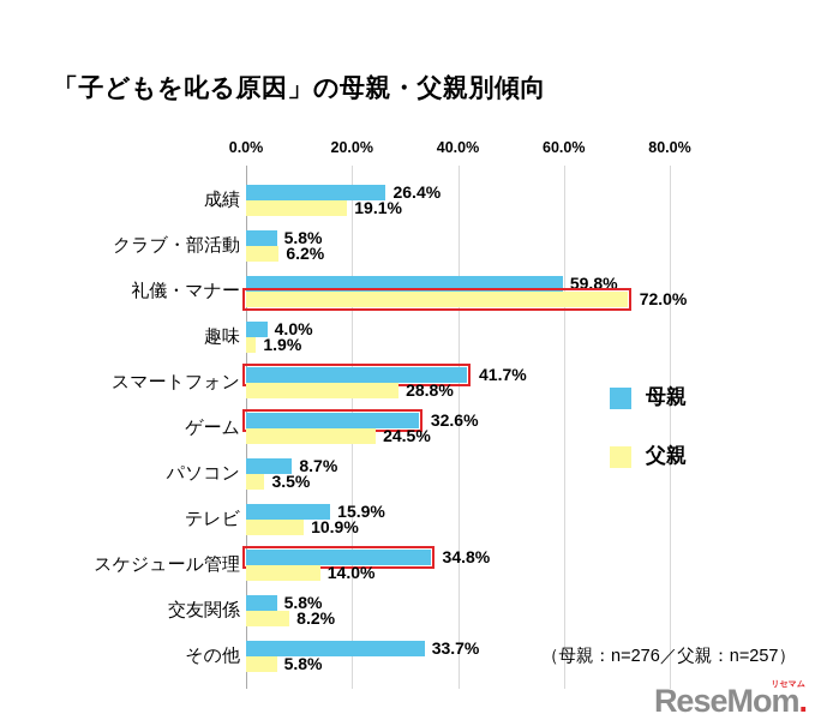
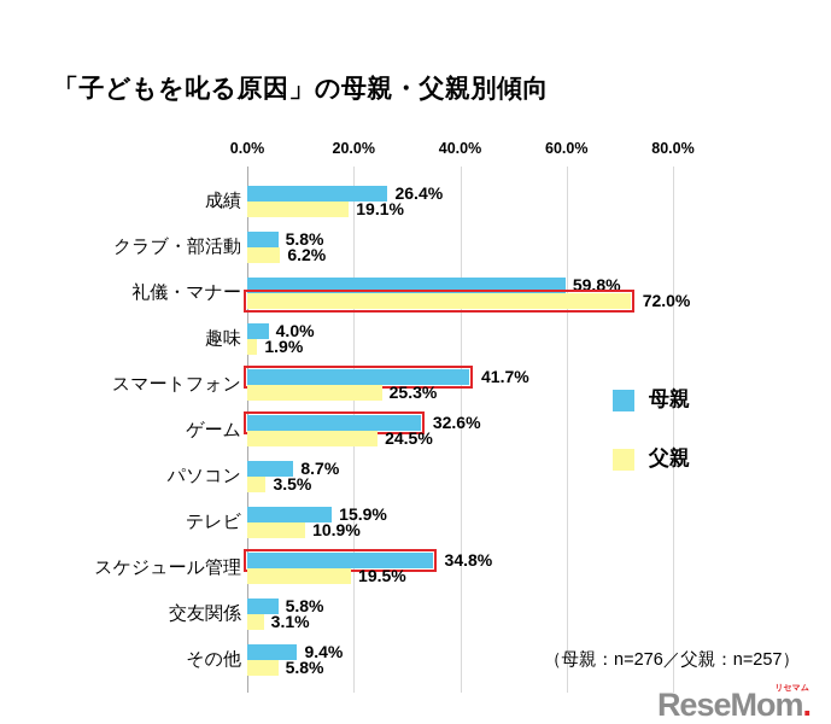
父親/スマートフォン: 28.8% -> 25.3%
父親/スケジュール管理: 14.0% -> 19.5%
父親/交友関係: 8.2% -> 3.1%
母親/その他: 33.7% -> 9.4%
